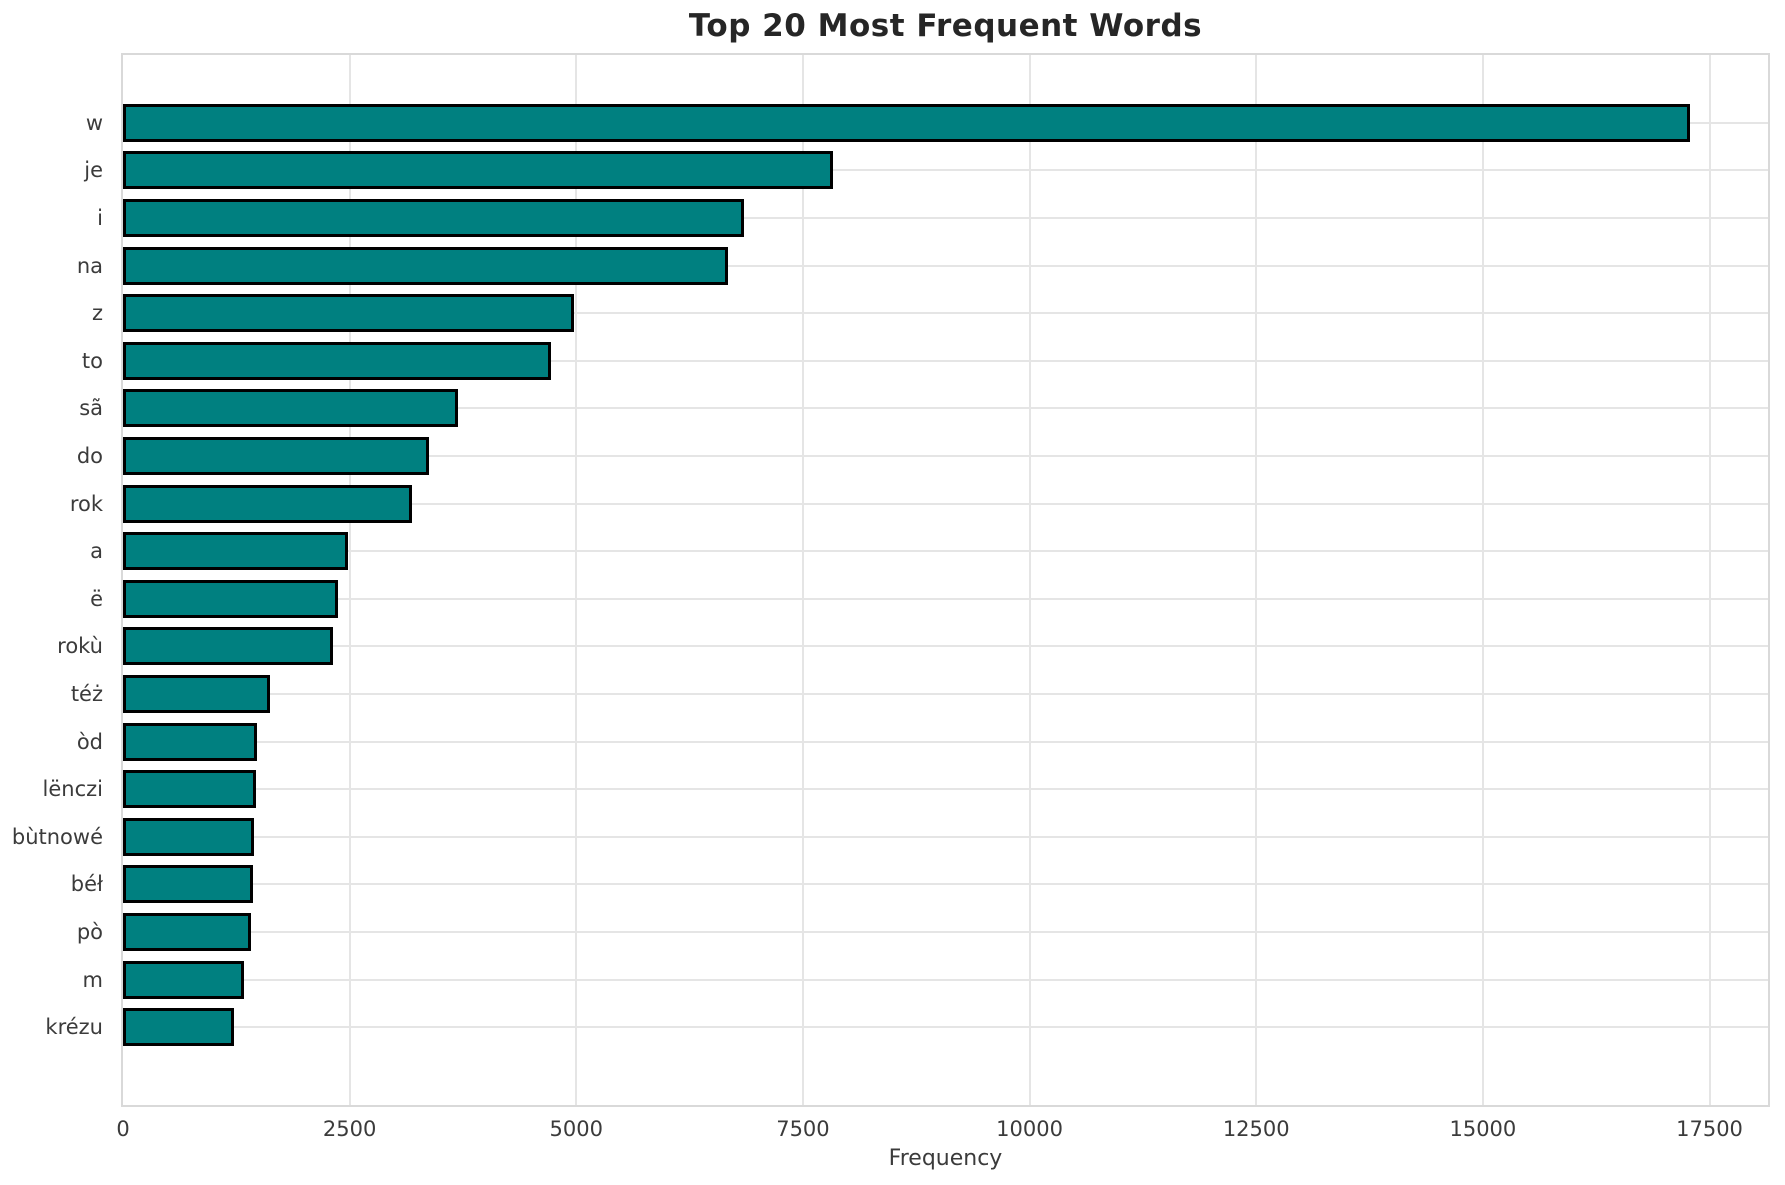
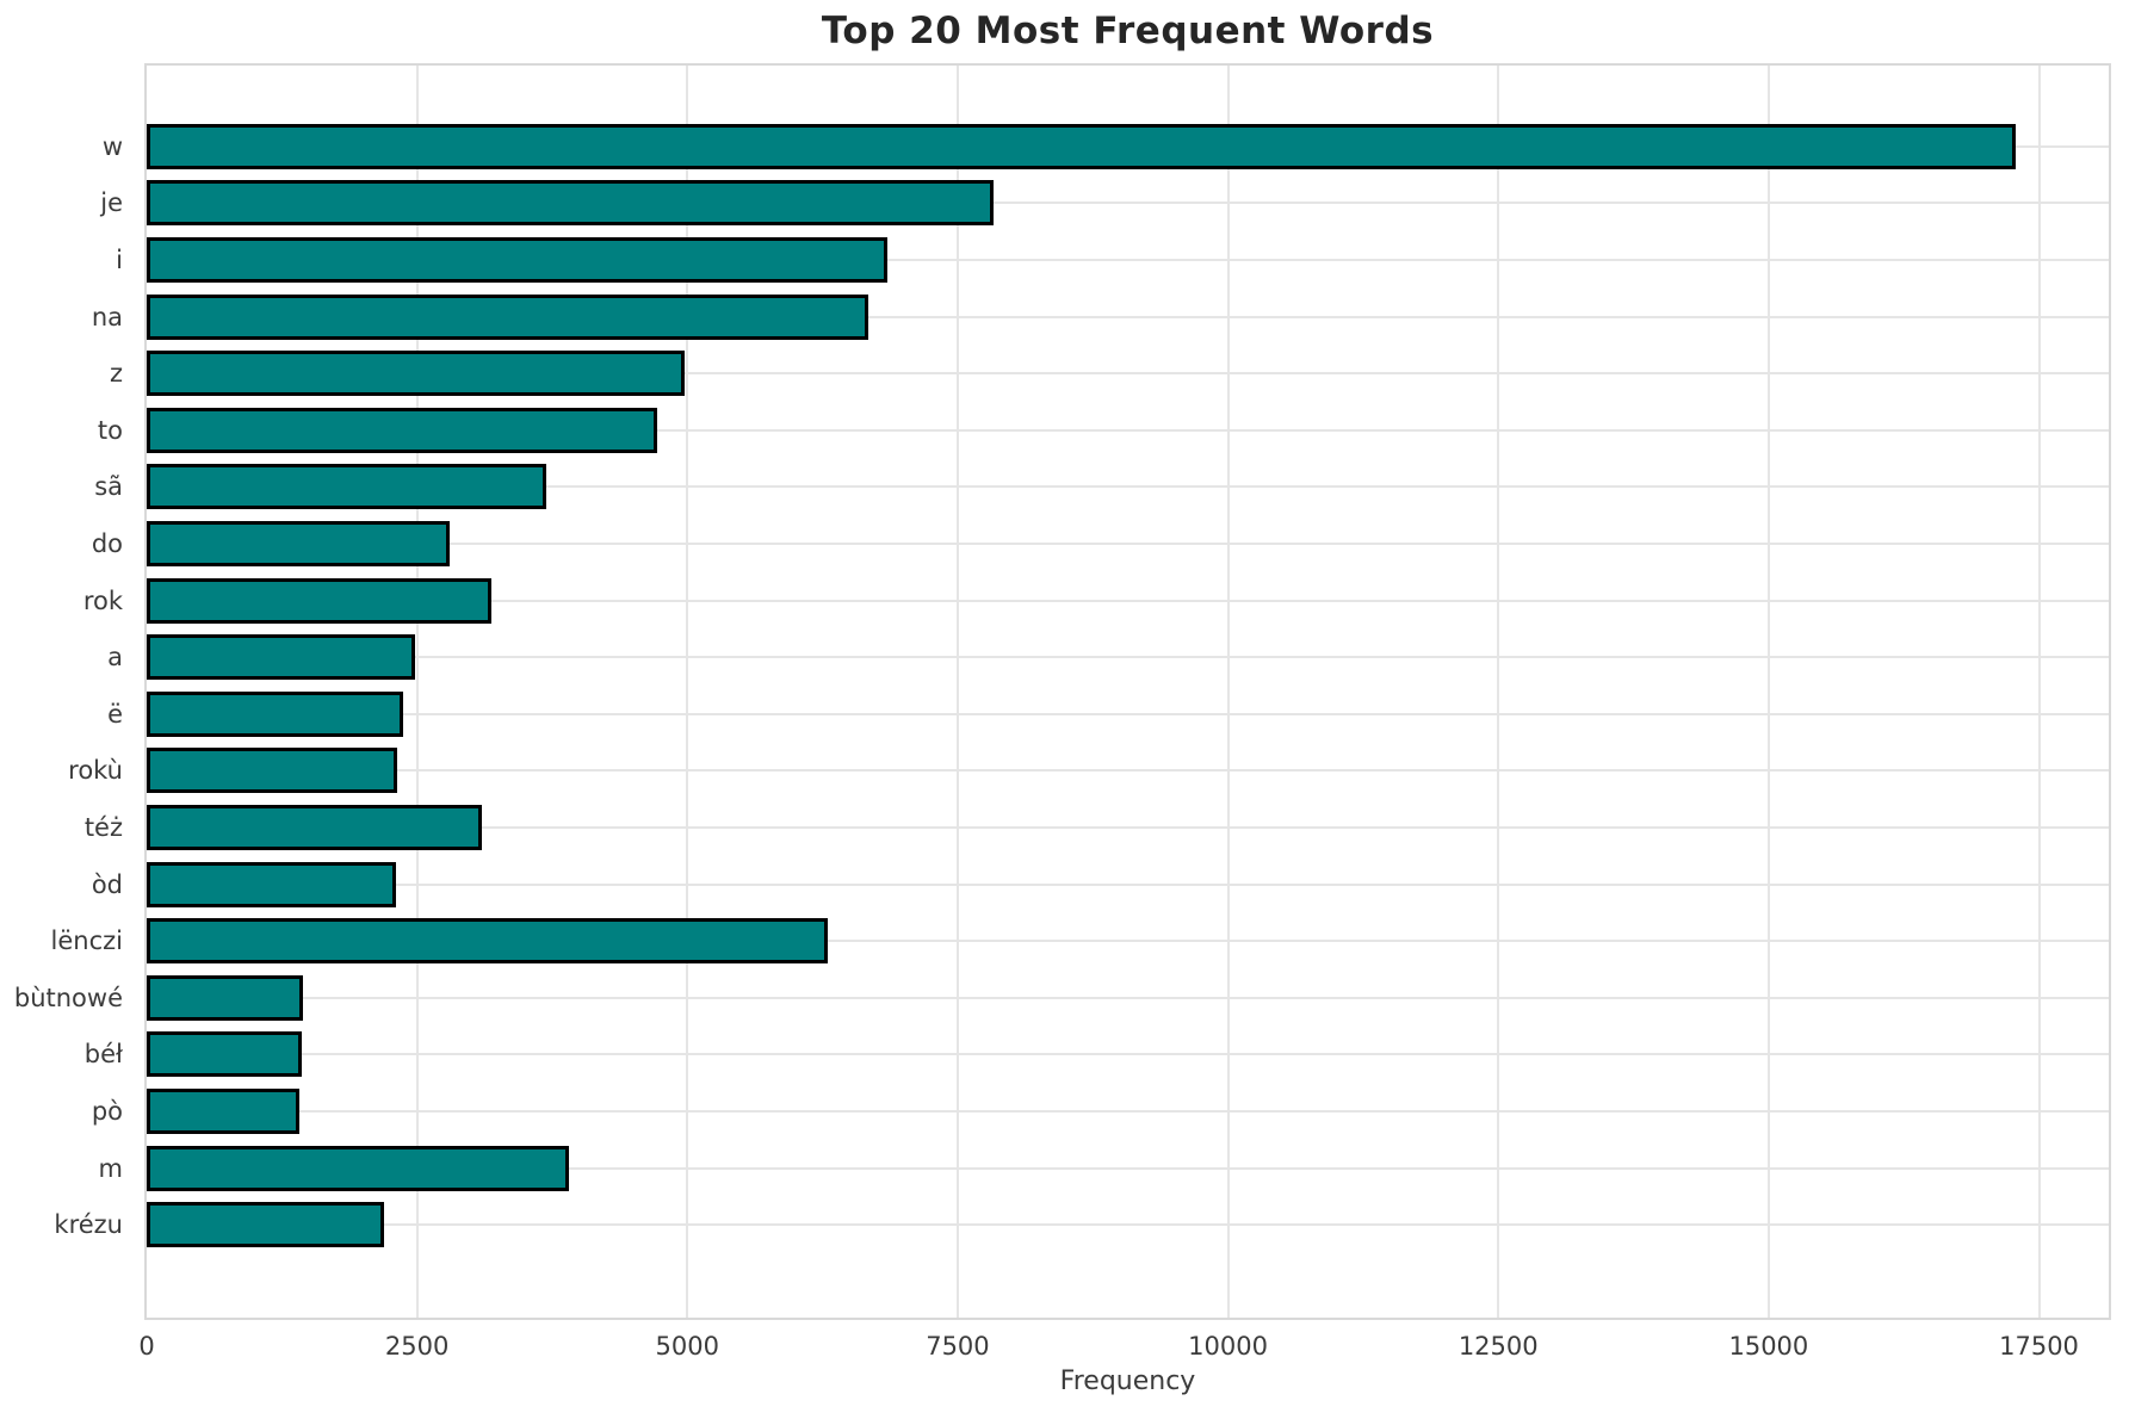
do: 3400 -> 2800
téż: 1600 -> 3100
òd: 1500 -> 2300
lënczi: 1500 -> 6300
m: 1300 -> 3900
krézu: 1200 -> 2200
